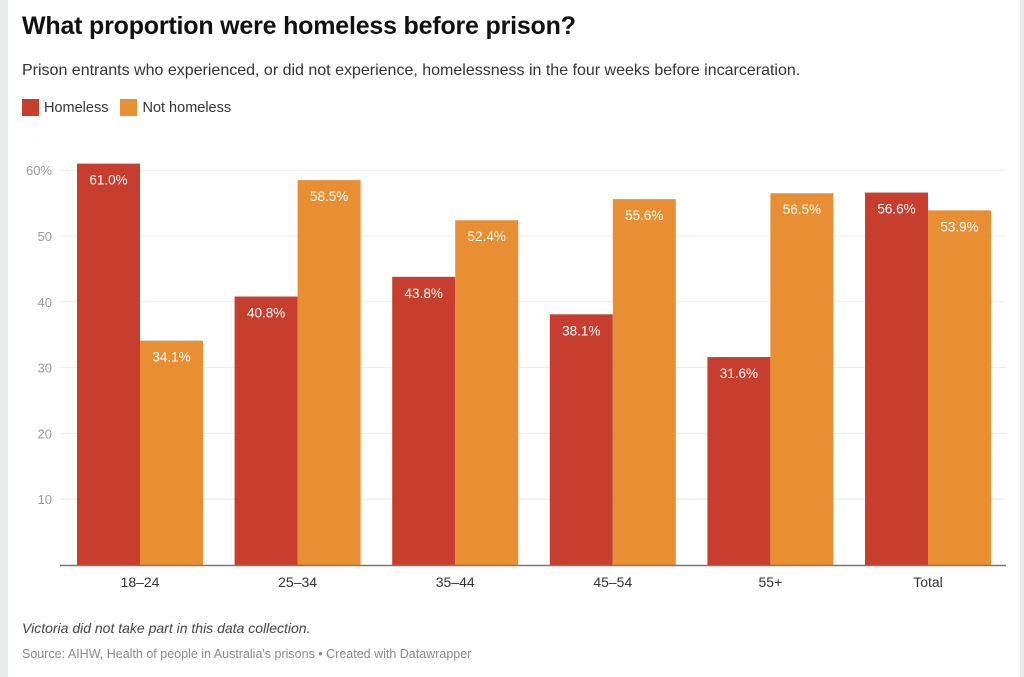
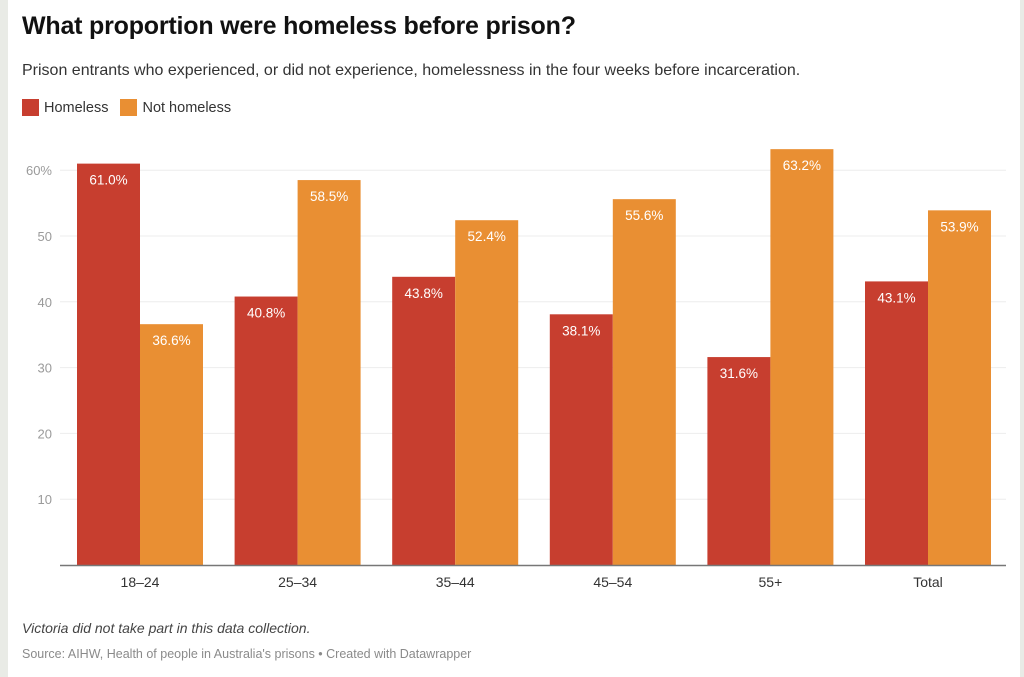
Not homeless/18–24: 34.1% -> 36.6%
Not homeless/55+: 56.5% -> 63.2%
Homeless/Total: 56.6% -> 43.1%
